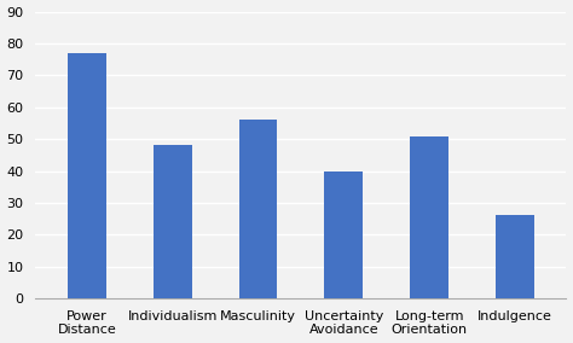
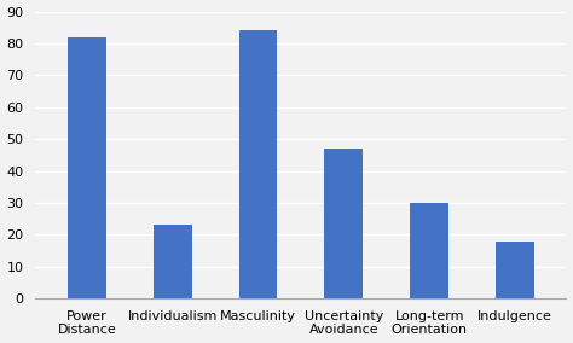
Power Distance: 77 -> 82
Individualism: 48 -> 23
Masculinity: 56 -> 84
Uncertainty Avoidance: 40 -> 47
Long-term Orientation: 51 -> 30
Indulgence: 26 -> 18
